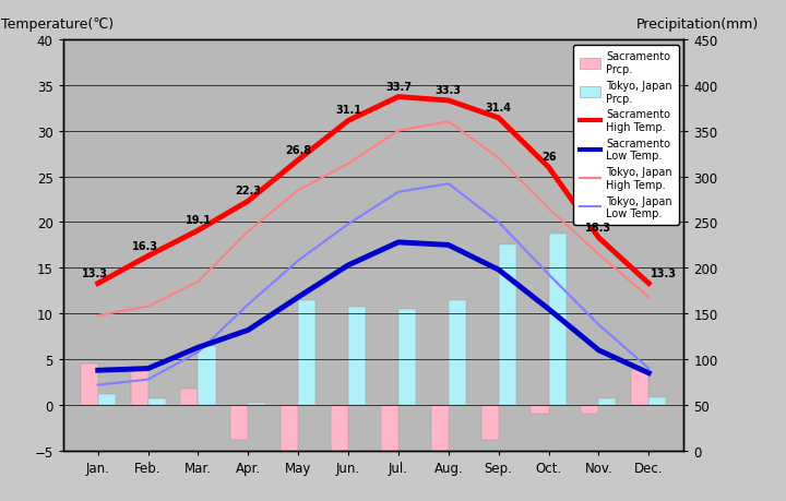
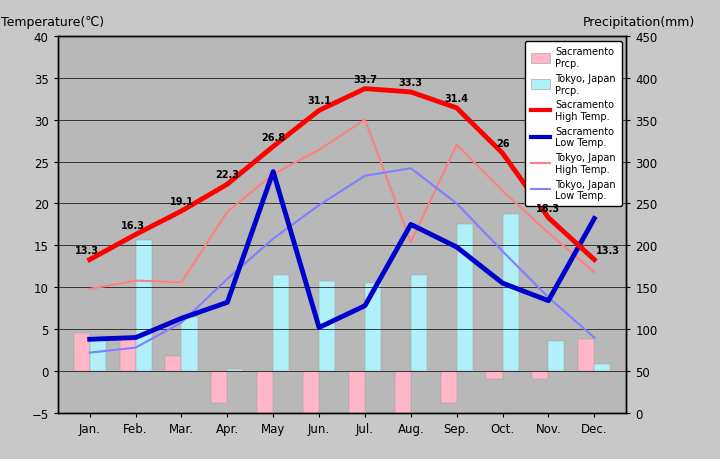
Tokyo, Japan Prcp./Jan.: 1.2 -> 4.2
Tokyo, Japan Prcp./Feb.: 0.7 -> 15.6
Tokyo, Japan High Temp./Mar.: 13.5 -> 10.6
Sacramento Low Temp./May: 11.8 -> 23.8
Sacramento Low Temp./Jun.: 15.3 -> 5.2
Sacramento Low Temp./Jul.: 17.8 -> 7.8
Tokyo, Japan High Temp./Aug.: 31.0 -> 15.4
Sacramento Low Temp./Nov.: 6.0 -> 8.4
Tokyo, Japan Prcp./Nov.: 0.7 -> 3.6
Sacramento Low Temp./Dec.: 3.5 -> 18.2
